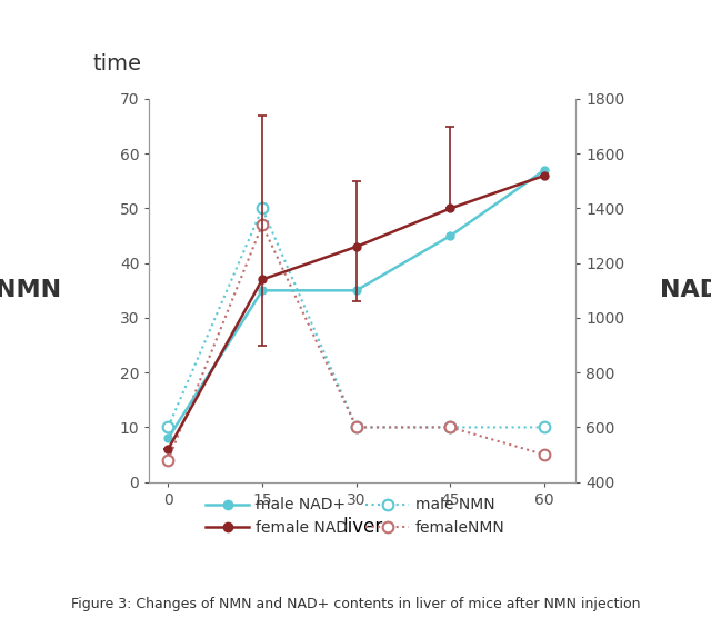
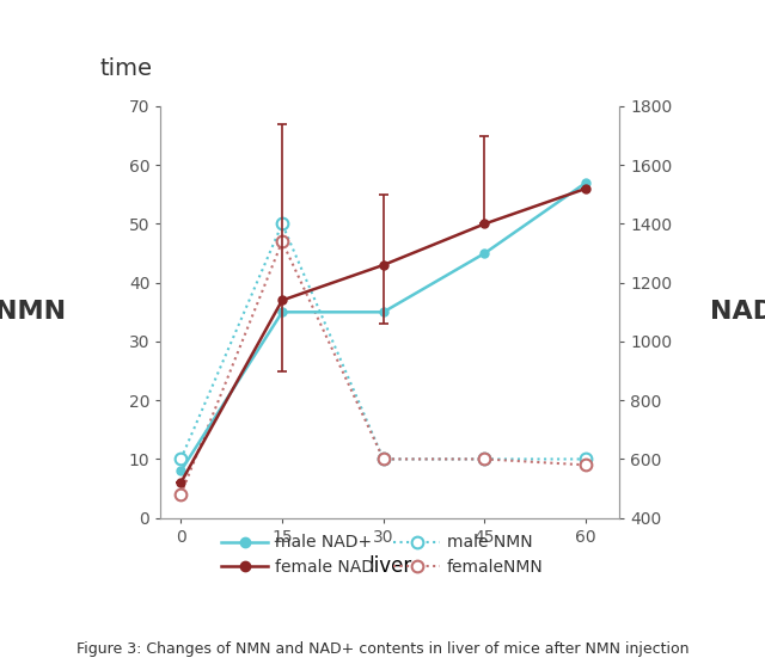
femaleNMN/60: 5 -> 9
